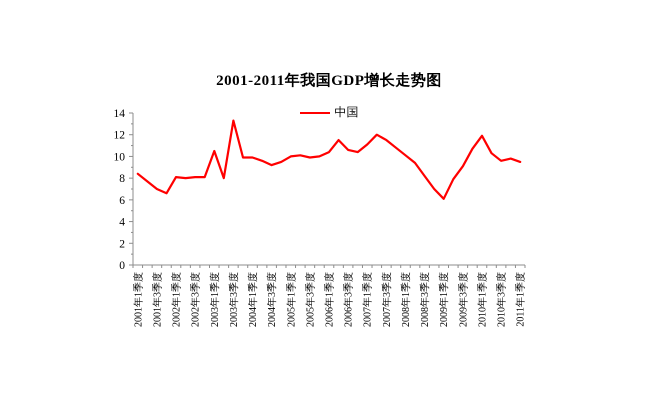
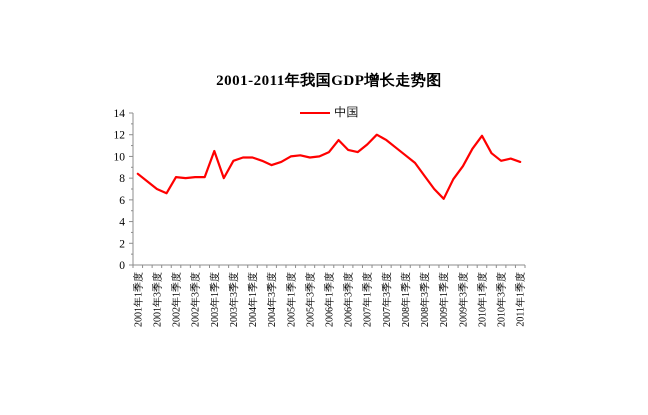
2003年3季度: 13.3 -> 9.6
